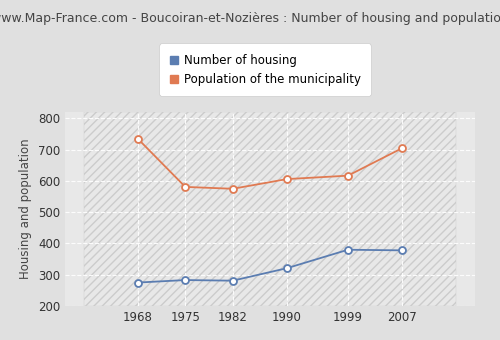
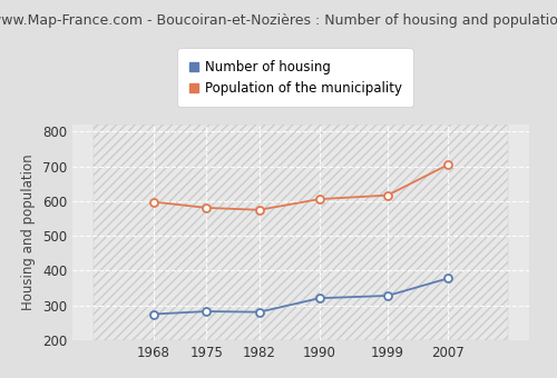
Population of the municipality/1968: 735 -> 598
Number of housing/1999: 380 -> 328
